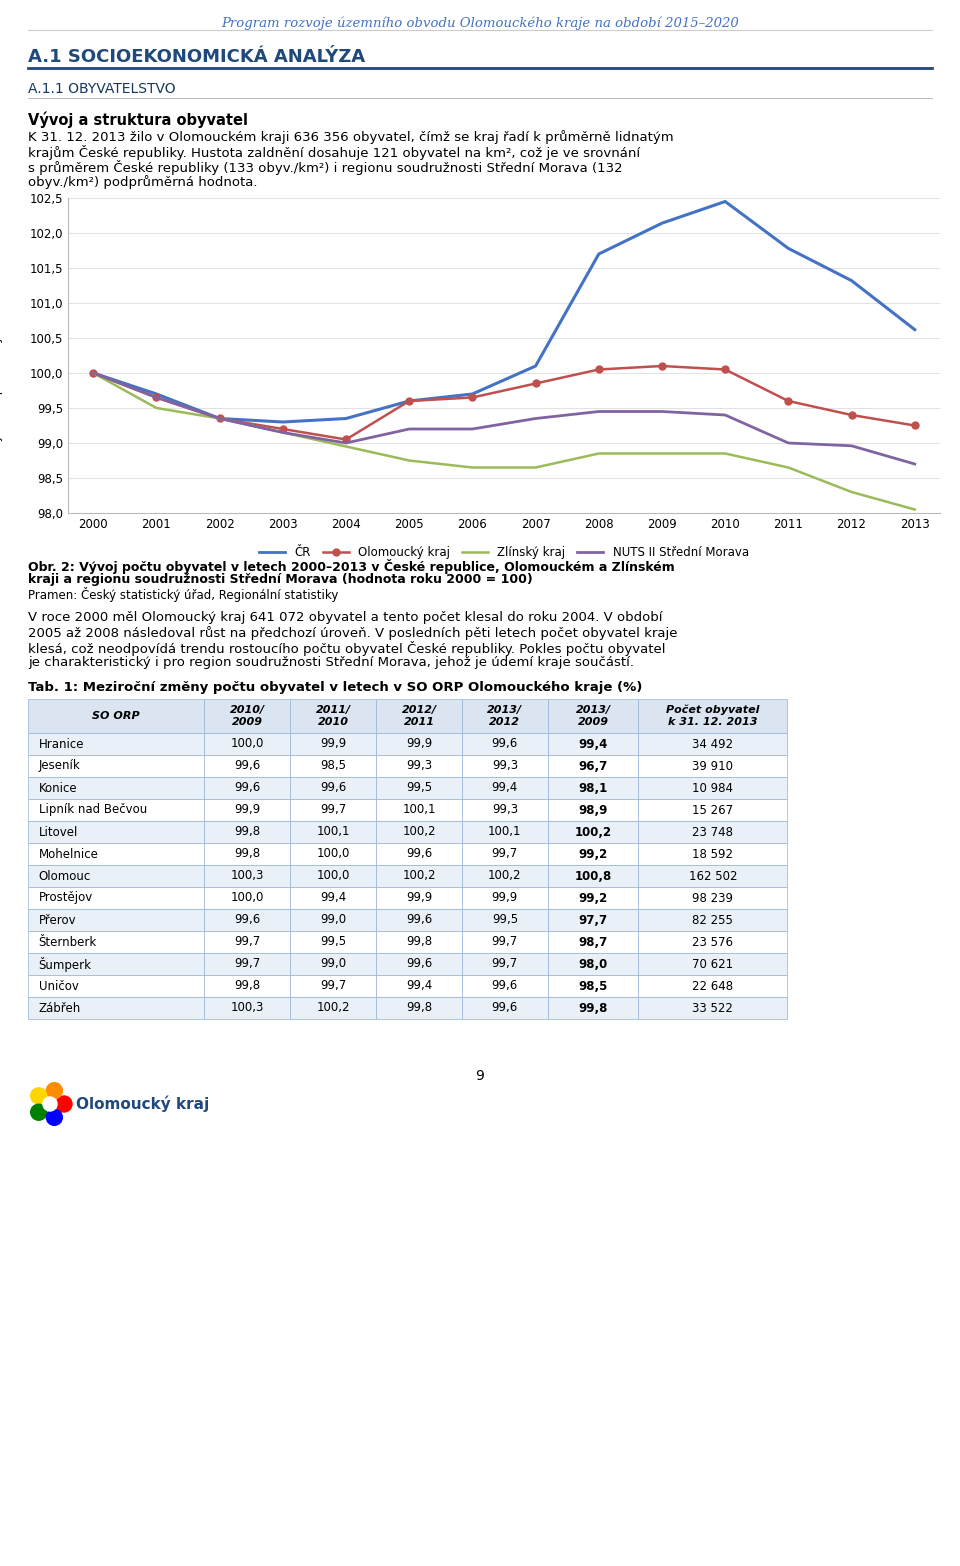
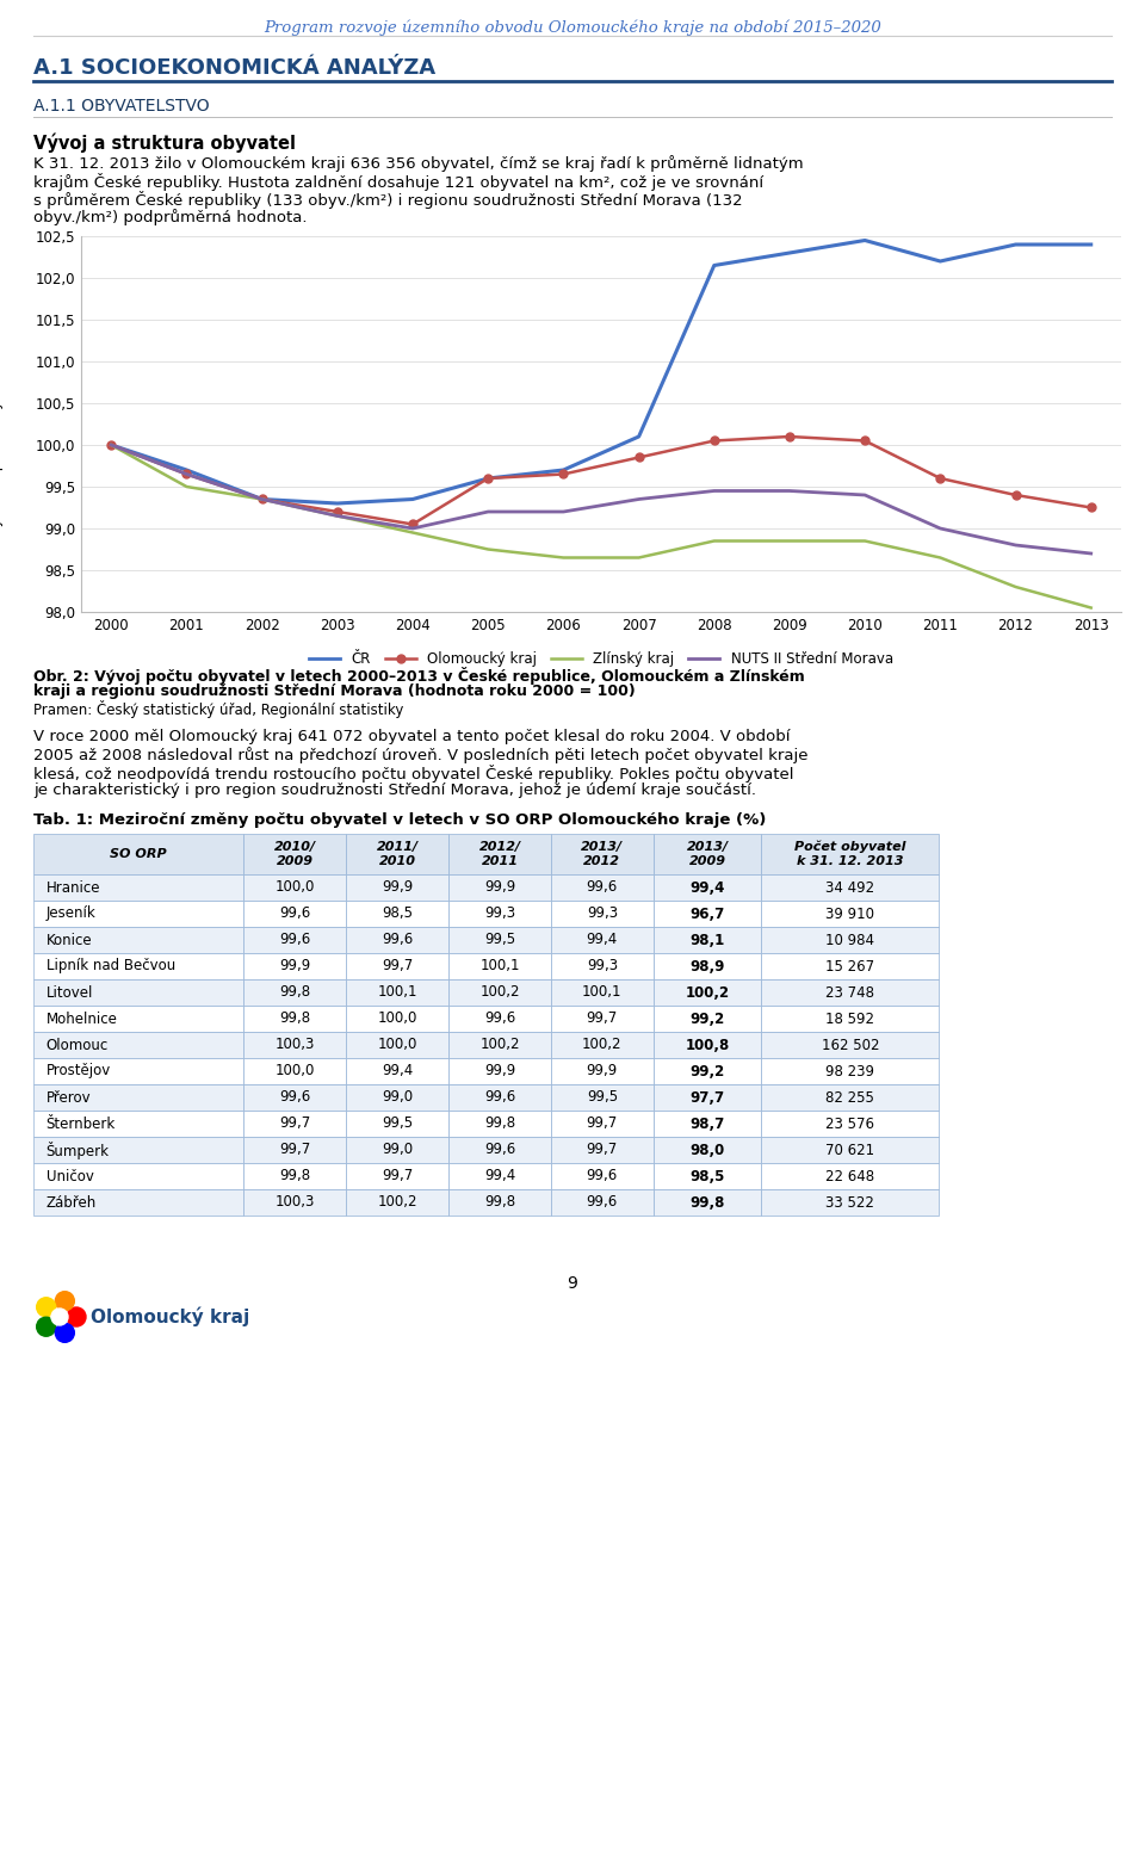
ČR/2008: 101,70 -> 102,15
ČR/2009: 102,14 -> 102,30
ČR/2011: 101,78 -> 102,20
ČR/2012: 101,32 -> 102,40
NUTS II Střední Morava/2012: 98,96 -> 98,80
ČR/2013: 100,62 -> 102,40
